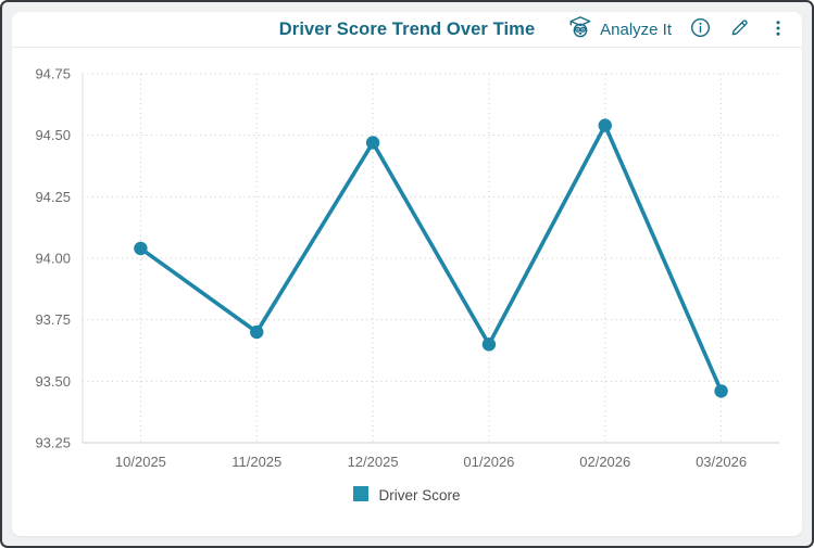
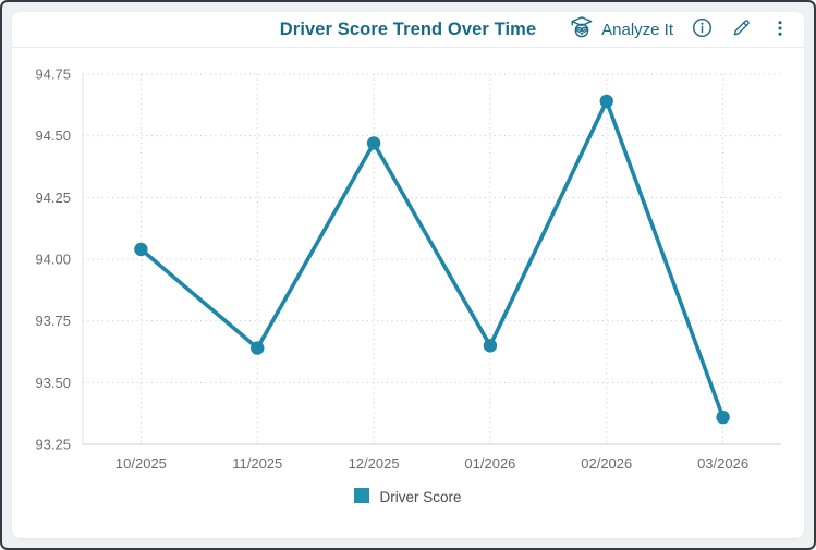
11/2025: 93.70 -> 93.64
02/2026: 94.54 -> 94.64
03/2026: 93.46 -> 93.36
